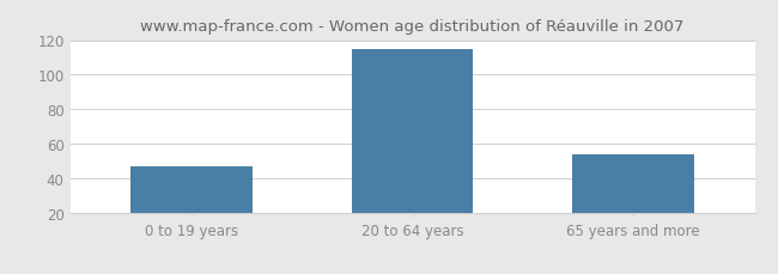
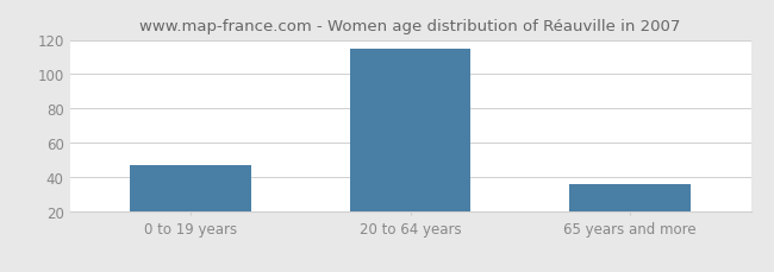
65 years and more: 54 -> 36
